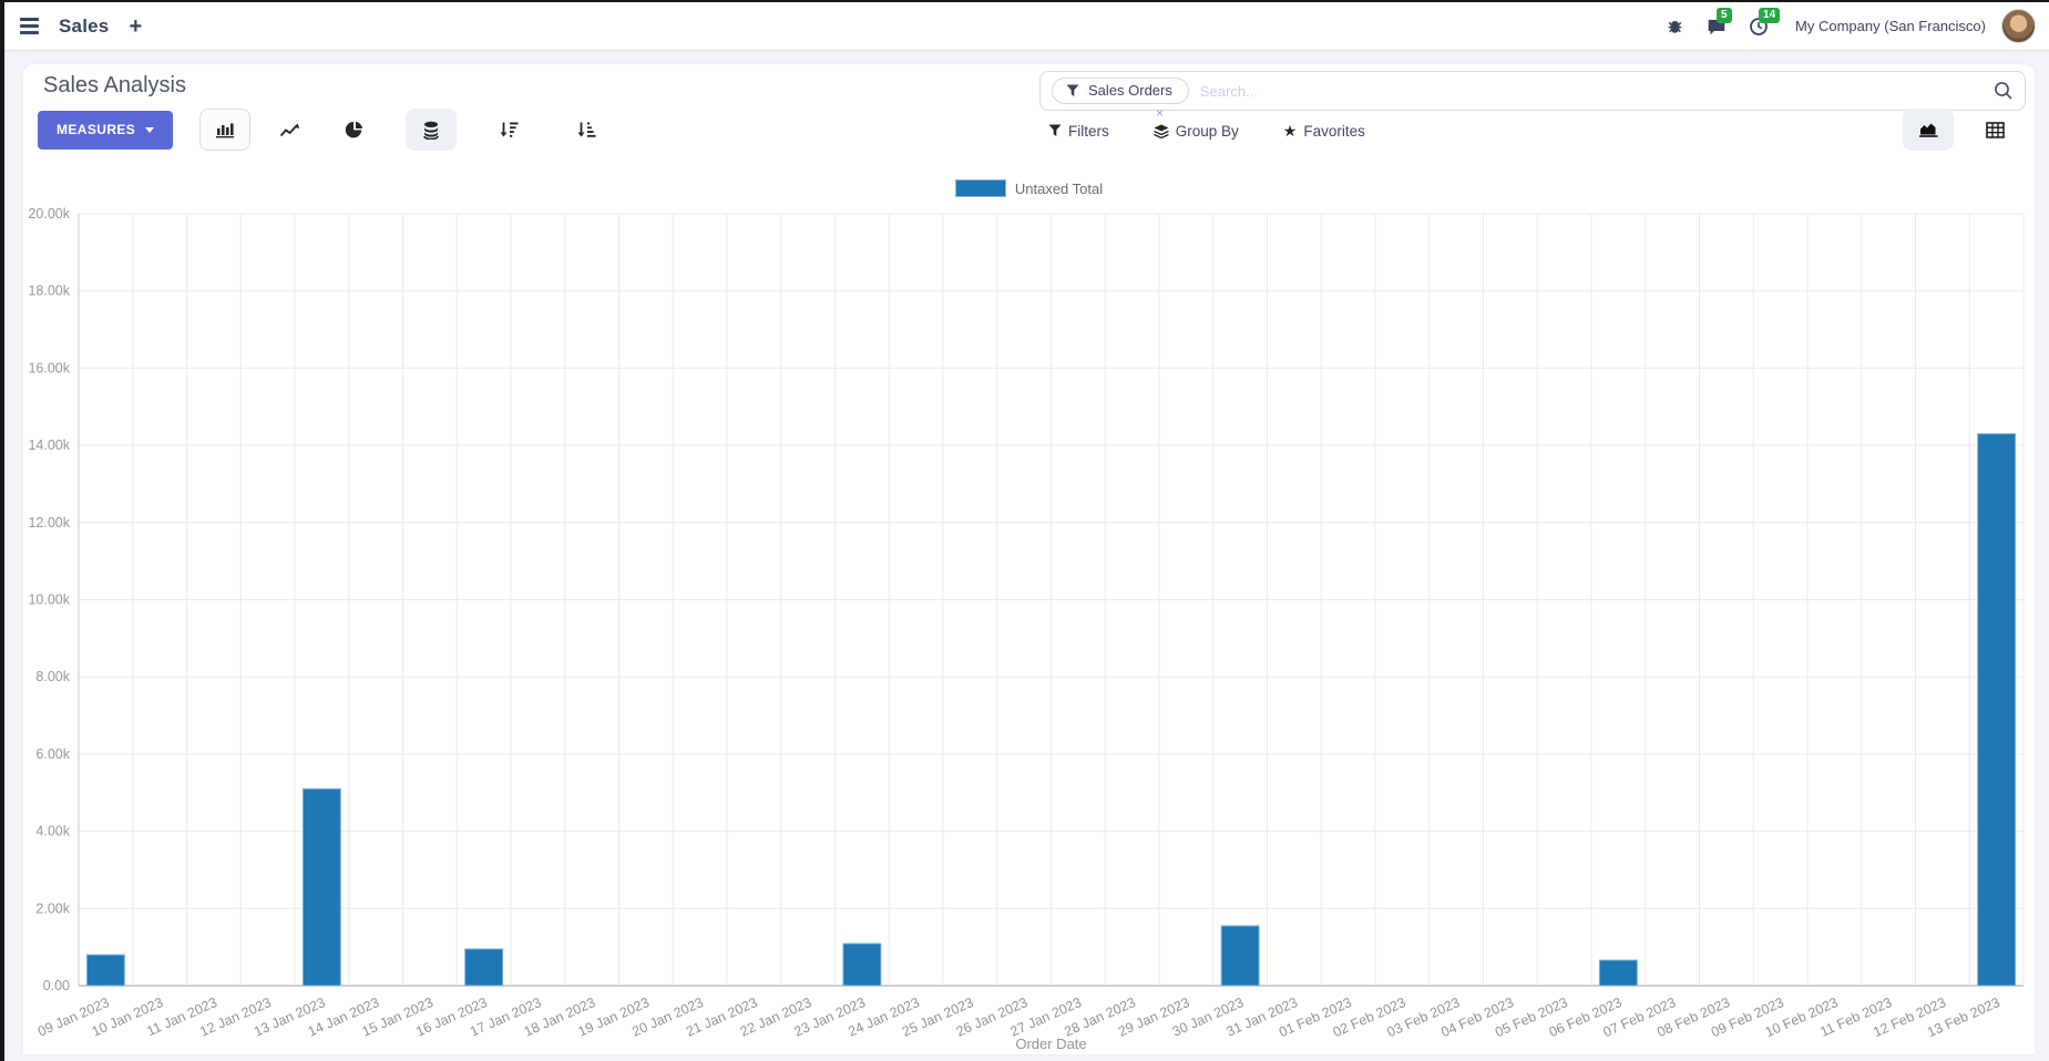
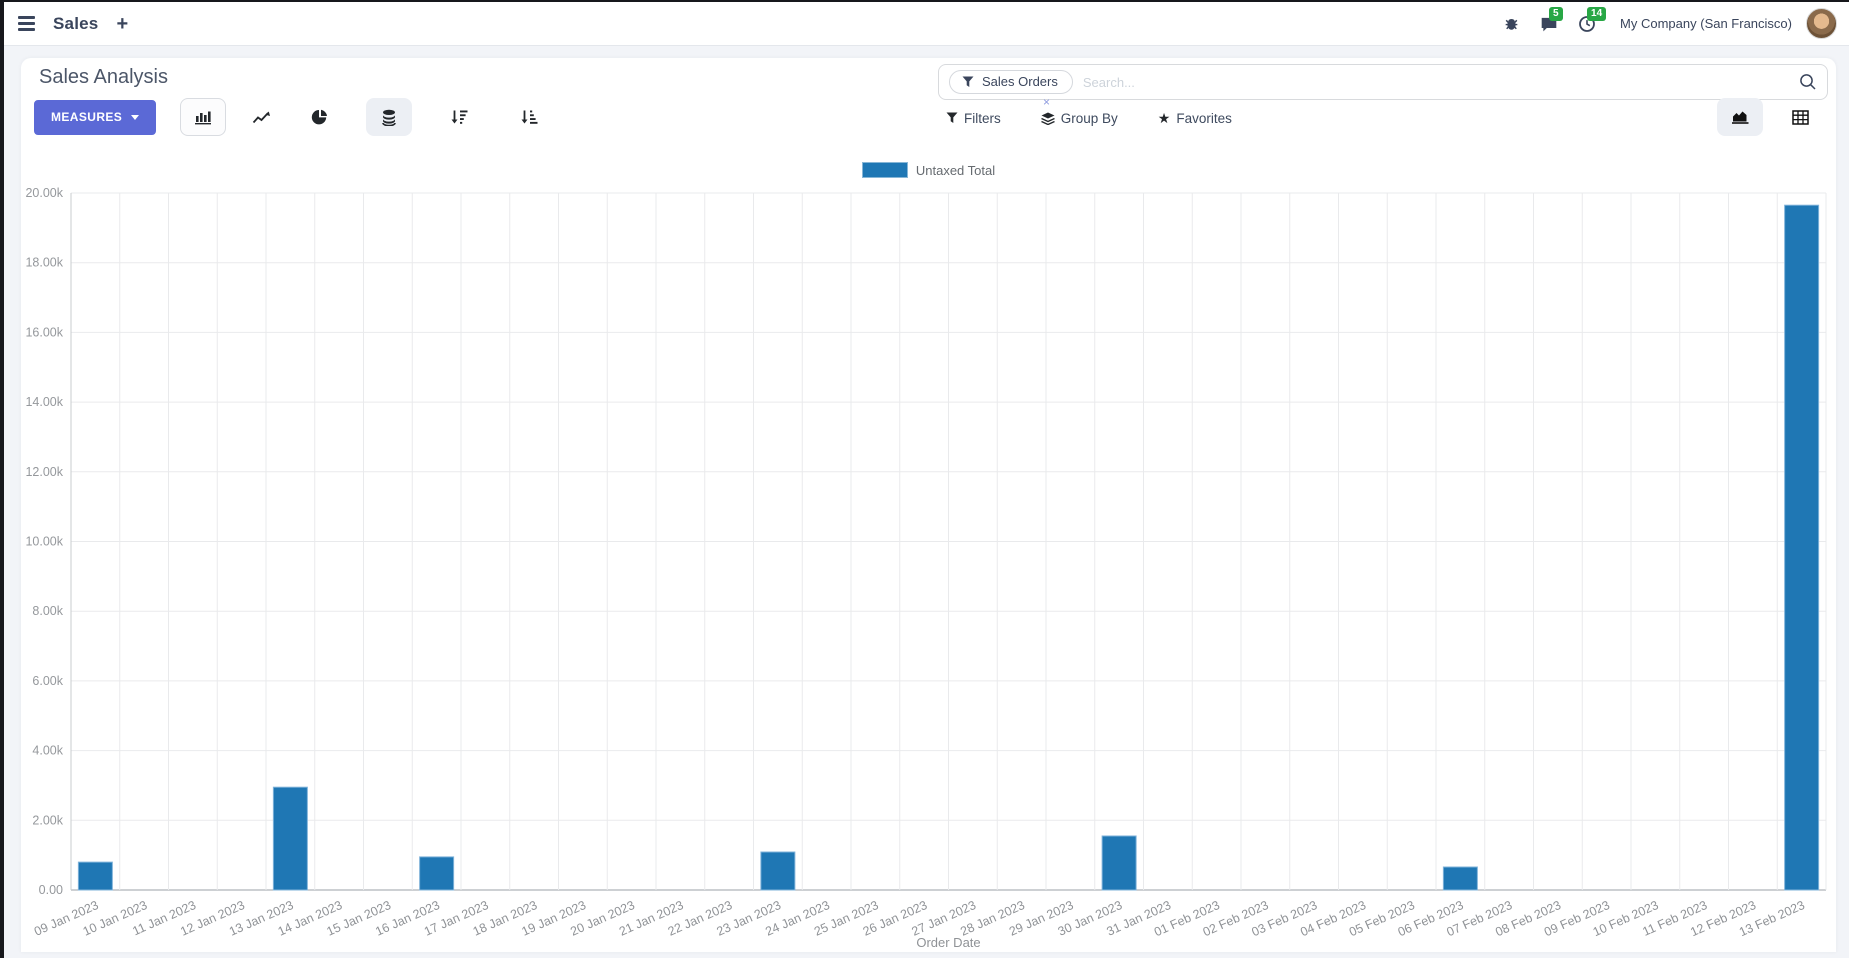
13 Jan 2023: 5.1k -> 3.0k
13 Feb 2023: 14.3k -> 19.6k
